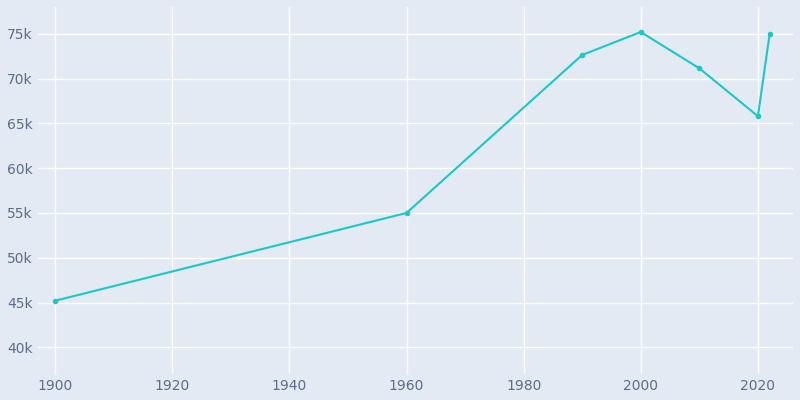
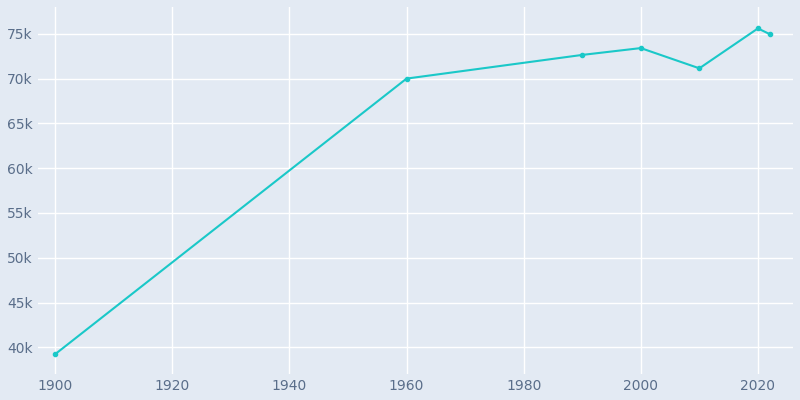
1900: 45.2k -> 39.2k
1960: 55.0k -> 70.0k
2000: 75.2k -> 73.4k
2020: 65.8k -> 75.6k
